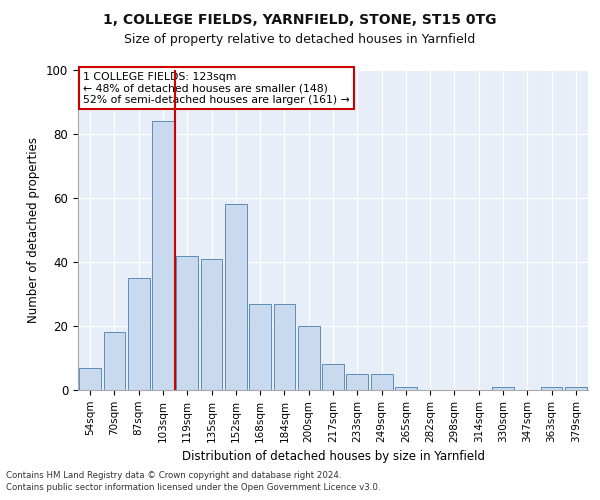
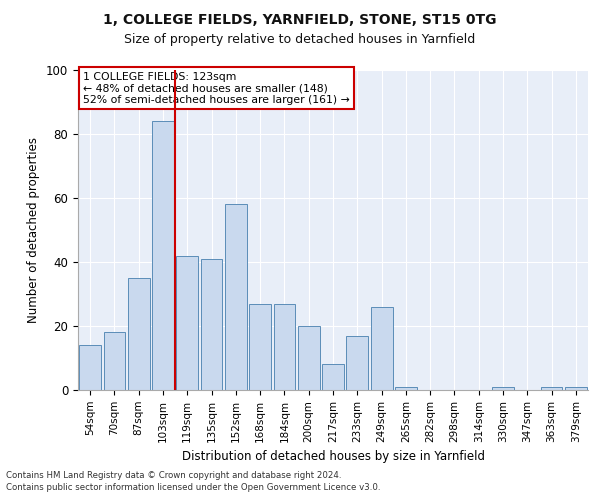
54sqm: 7 -> 14
233sqm: 5 -> 17
249sqm: 5 -> 26
